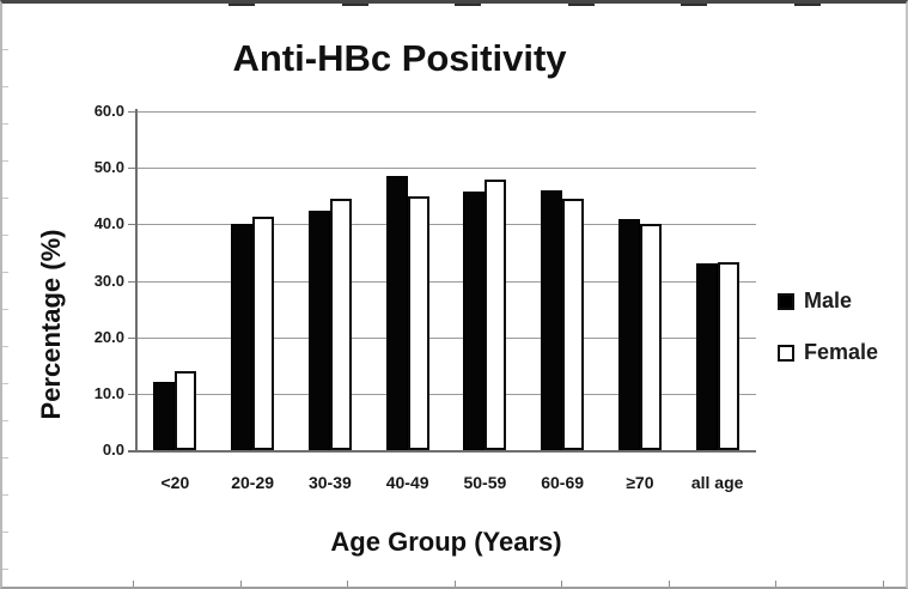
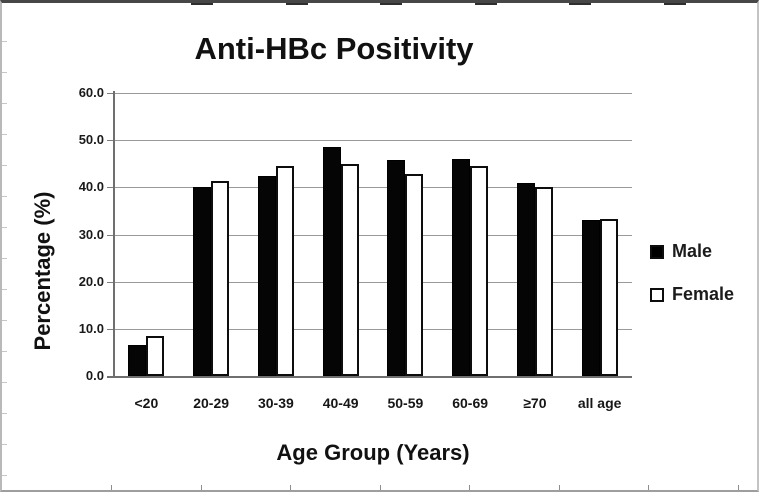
Male/<20: 12 -> 7
Female/<20: 14 -> 8
Female/50-59: 48 -> 43
